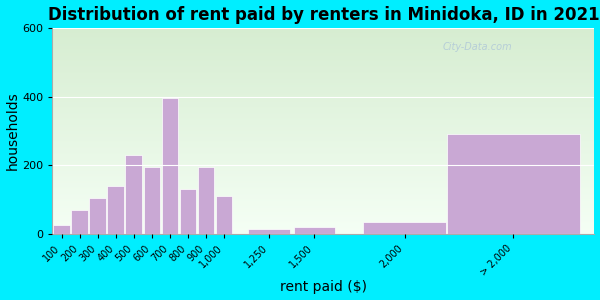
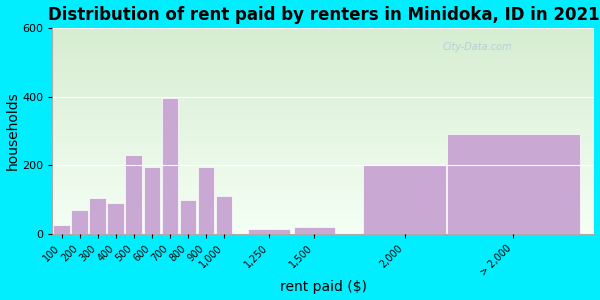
400: 140 -> 90
800: 130 -> 100
2,000: 35 -> 205
